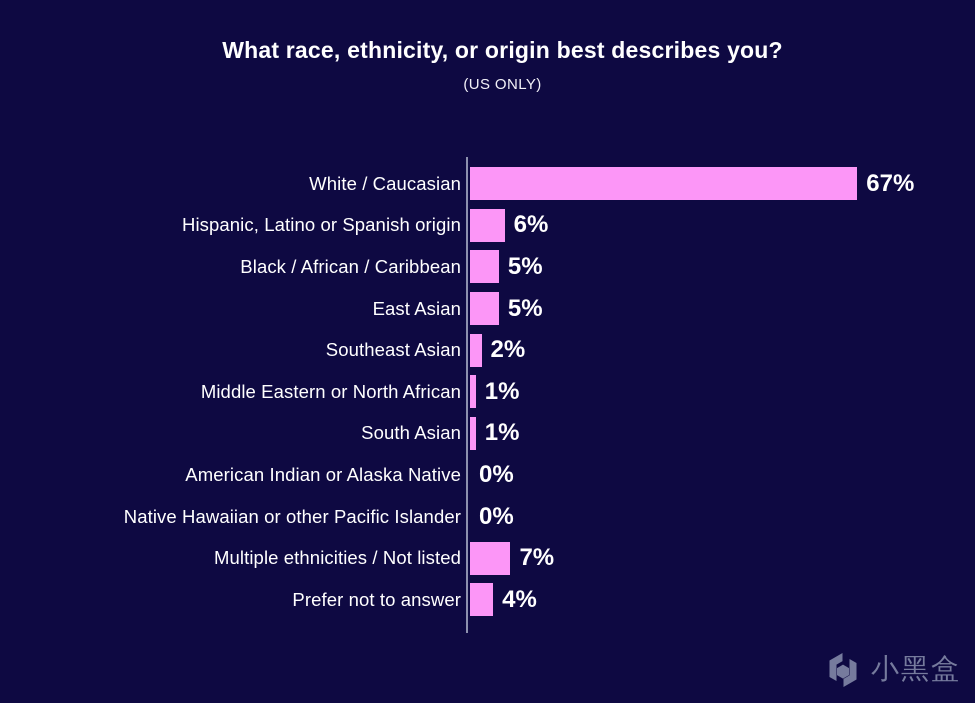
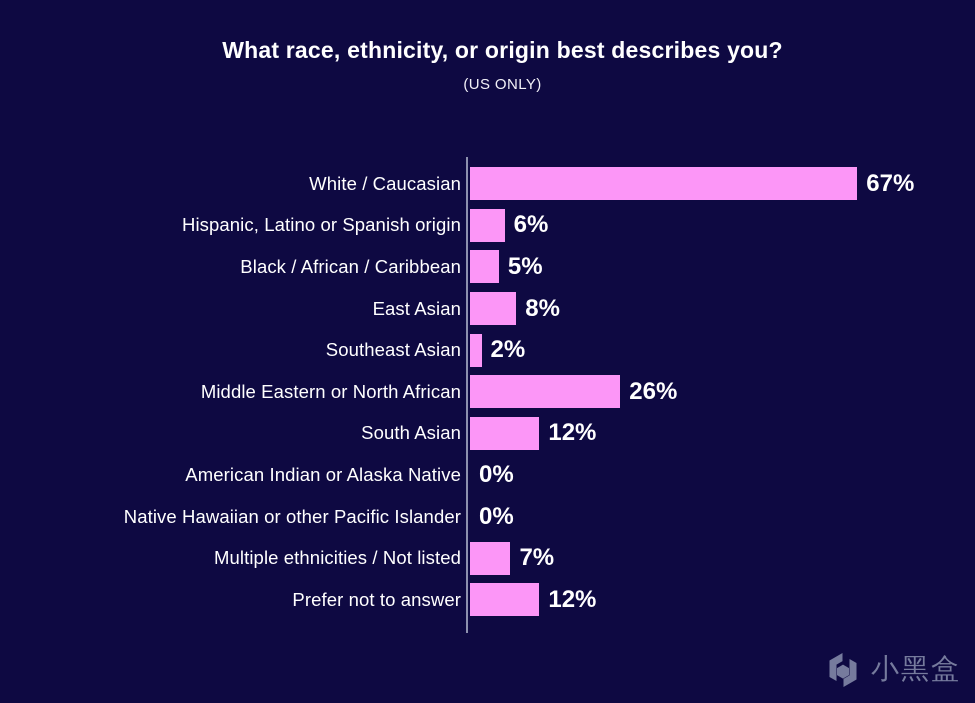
East Asian: 5% -> 8%
Middle Eastern or North African: 1% -> 26%
South Asian: 1% -> 12%
Prefer not to answer: 4% -> 12%
